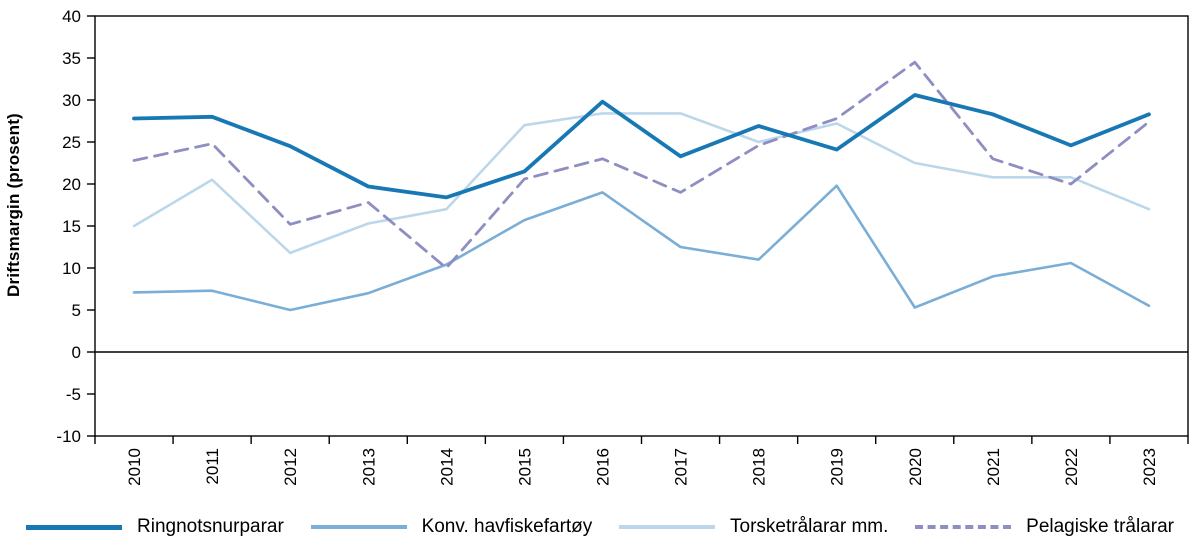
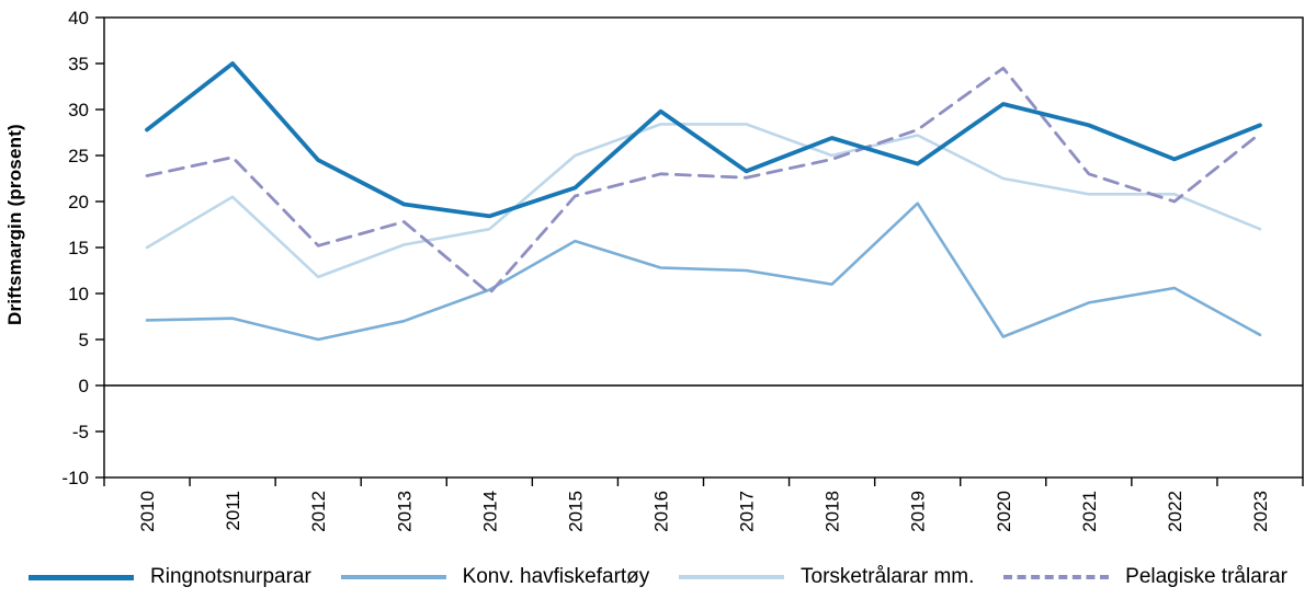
Ringnotsnurparar/2011: 28 -> 35
Torsketrålarar mm./2015: 27 -> 25
Konv. havfiskefartøy/2016: 19 -> 13
Pelagiske trålarar/2017: 19 -> 23
